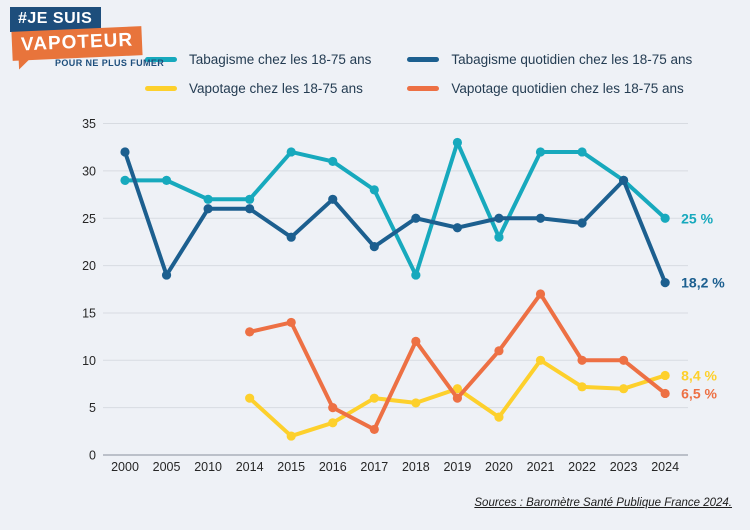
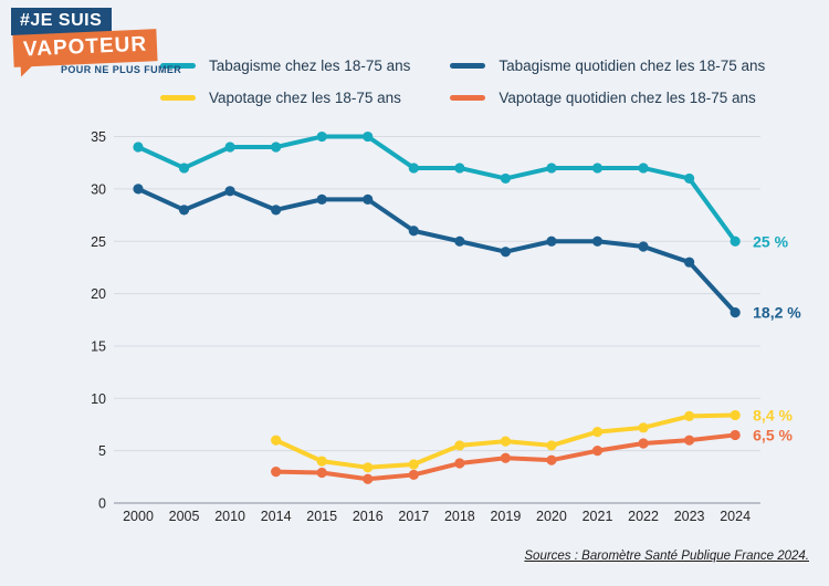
Tabagisme chez les 18-75 ans/2000: 29 -> 34
Tabagisme quotidien chez les 18-75 ans/2000: 32 -> 30
Tabagisme chez les 18-75 ans/2005: 29 -> 32
Tabagisme quotidien chez les 18-75 ans/2005: 19 -> 28
Tabagisme chez les 18-75 ans/2010: 27 -> 34
Tabagisme quotidien chez les 18-75 ans/2010: 26 -> 30
Tabagisme chez les 18-75 ans/2014: 27 -> 34
Tabagisme quotidien chez les 18-75 ans/2014: 26 -> 28
Vapotage quotidien chez les 18-75 ans/2014: 13 -> 3
Tabagisme chez les 18-75 ans/2015: 32 -> 35
Tabagisme quotidien chez les 18-75 ans/2015: 23 -> 29
Vapotage chez les 18-75 ans/2015: 2 -> 4
Vapotage quotidien chez les 18-75 ans/2015: 14 -> 3
Tabagisme chez les 18-75 ans/2016: 31 -> 35
Tabagisme quotidien chez les 18-75 ans/2016: 27 -> 29
Vapotage quotidien chez les 18-75 ans/2016: 5 -> 2
Tabagisme chez les 18-75 ans/2017: 28 -> 32
Tabagisme quotidien chez les 18-75 ans/2017: 22 -> 26
Vapotage chez les 18-75 ans/2017: 6 -> 4
Tabagisme chez les 18-75 ans/2018: 19 -> 32
Vapotage quotidien chez les 18-75 ans/2018: 12 -> 4
Tabagisme chez les 18-75 ans/2019: 33 -> 31
Vapotage chez les 18-75 ans/2019: 7 -> 6
Vapotage quotidien chez les 18-75 ans/2019: 6 -> 4
Tabagisme chez les 18-75 ans/2020: 23 -> 32
Vapotage chez les 18-75 ans/2020: 4 -> 6
Vapotage quotidien chez les 18-75 ans/2020: 11 -> 4
Vapotage chez les 18-75 ans/2021: 10 -> 7
Vapotage quotidien chez les 18-75 ans/2021: 17 -> 5
Vapotage quotidien chez les 18-75 ans/2022: 10 -> 6
Tabagisme chez les 18-75 ans/2023: 29 -> 31
Tabagisme quotidien chez les 18-75 ans/2023: 29 -> 23
Vapotage chez les 18-75 ans/2023: 7 -> 8
Vapotage quotidien chez les 18-75 ans/2023: 10 -> 6
